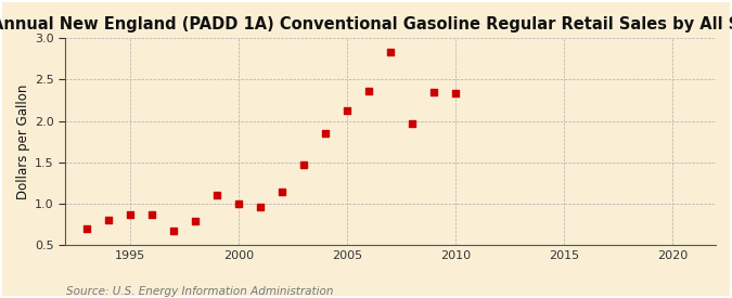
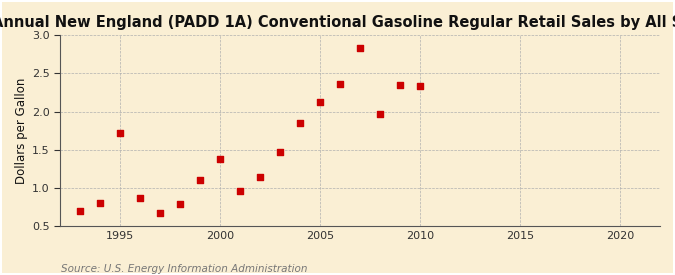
1995: 0.86 -> 1.72
2000: 1.00 -> 1.38
